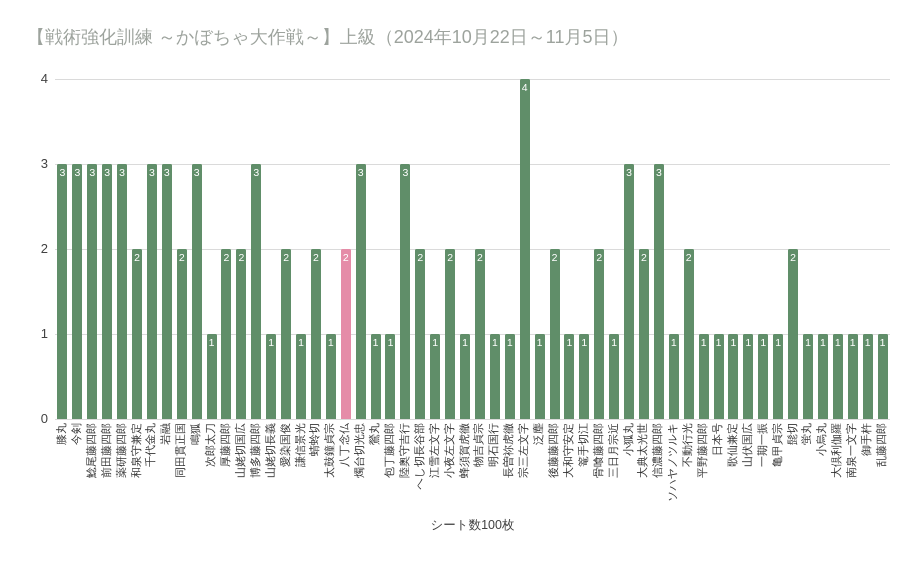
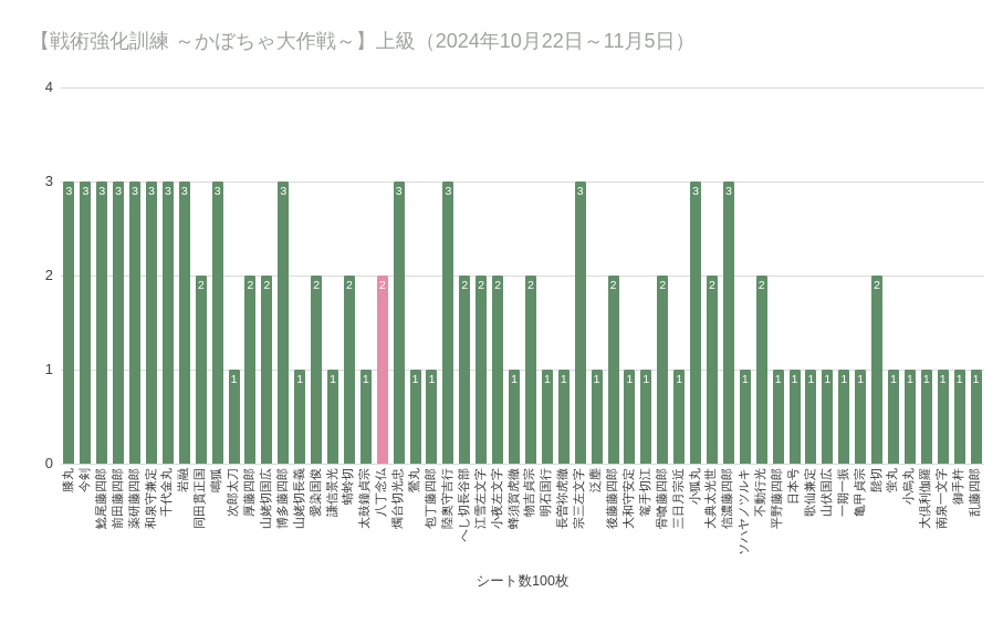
和泉守兼定: 2 -> 3
江雪左文字: 1 -> 2
宗三左文字: 4 -> 3
